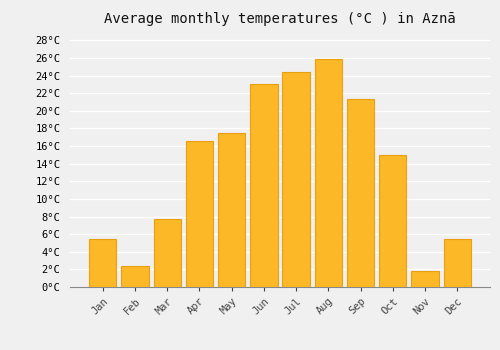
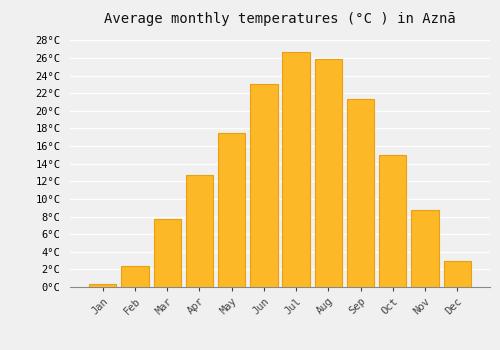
Jan: 5.4°C -> 0.3°C
Apr: 16.6°C -> 12.7°C
Jul: 24.4°C -> 26.7°C
Nov: 1.8°C -> 8.7°C
Dec: 5.4°C -> 3.0°C
